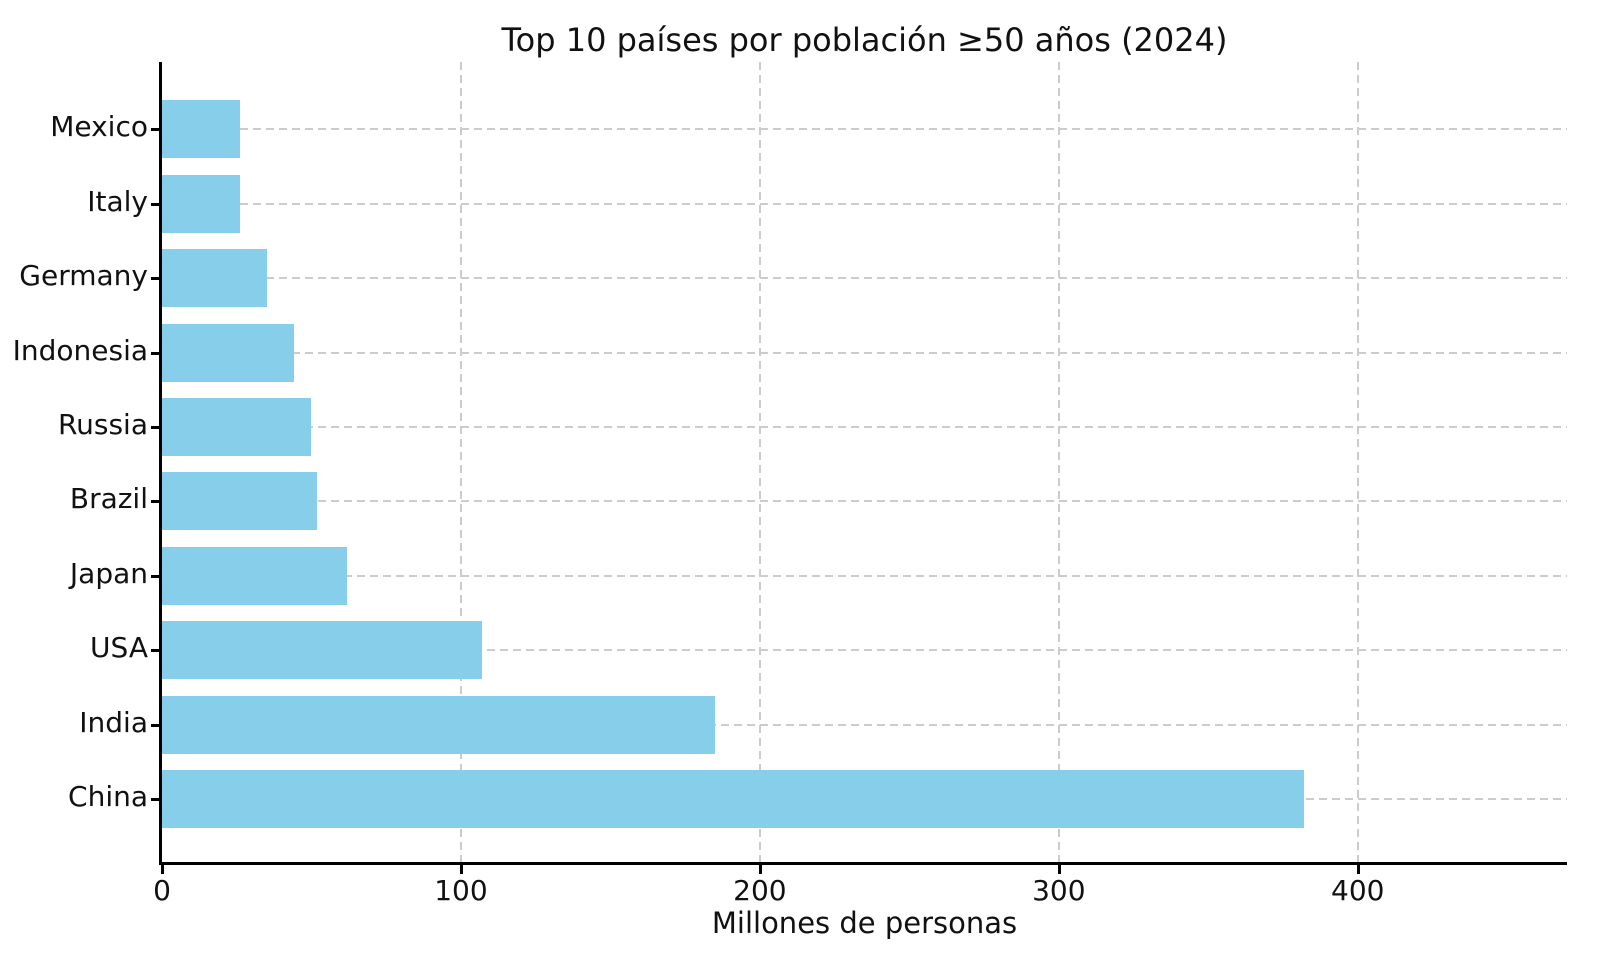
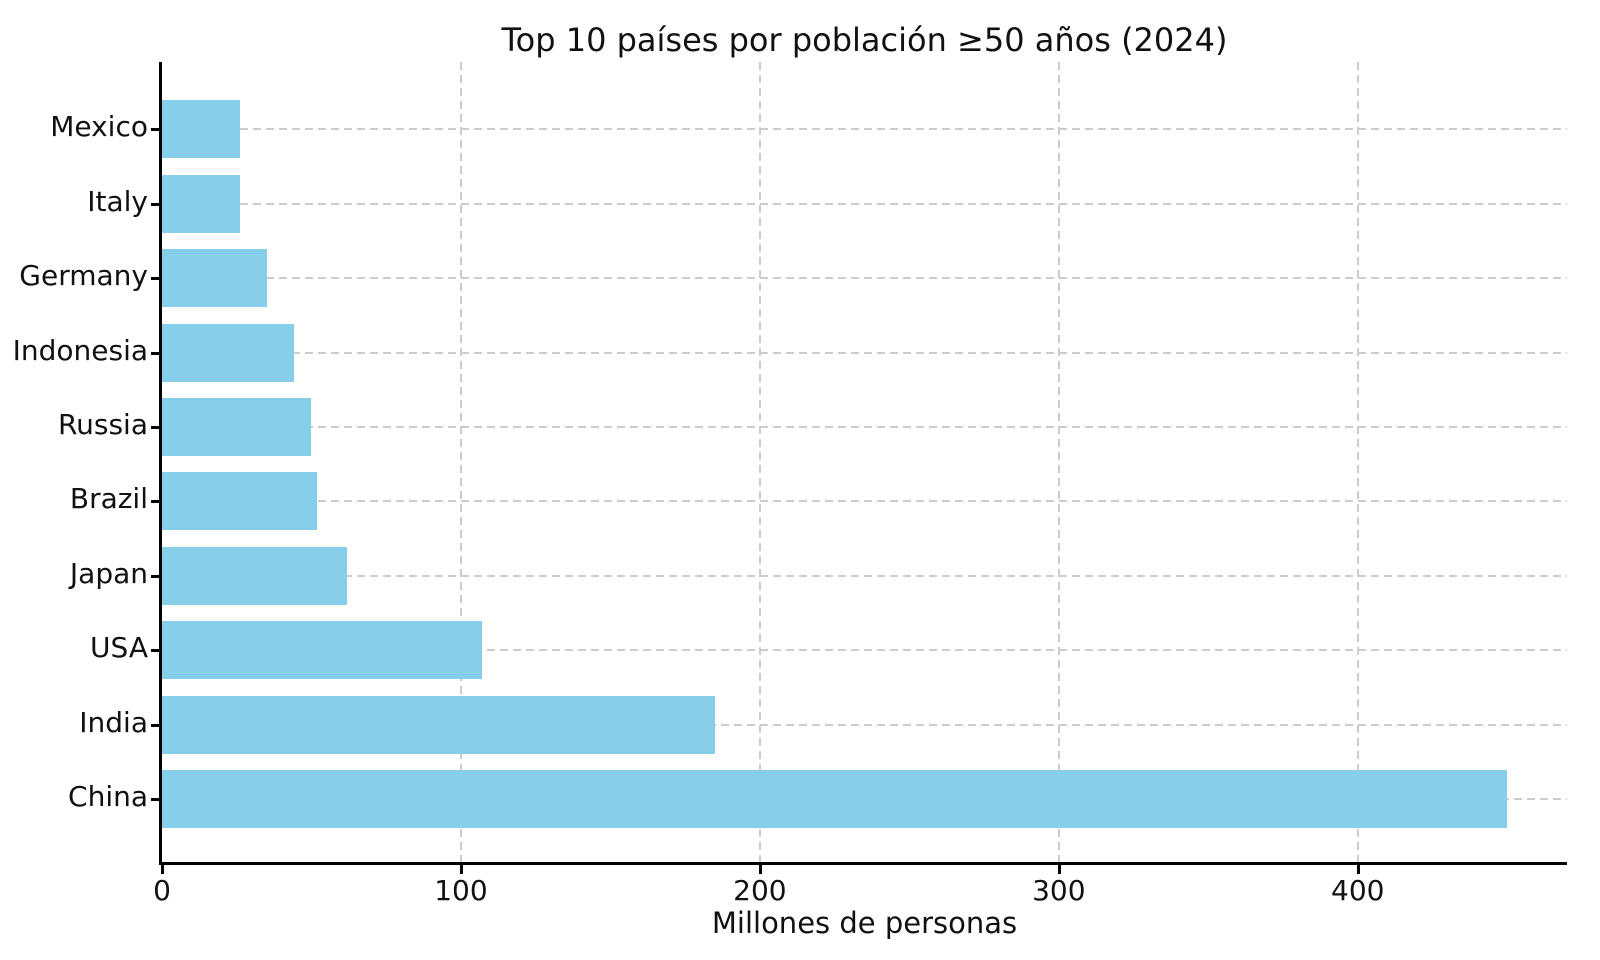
China: 382 -> 450
